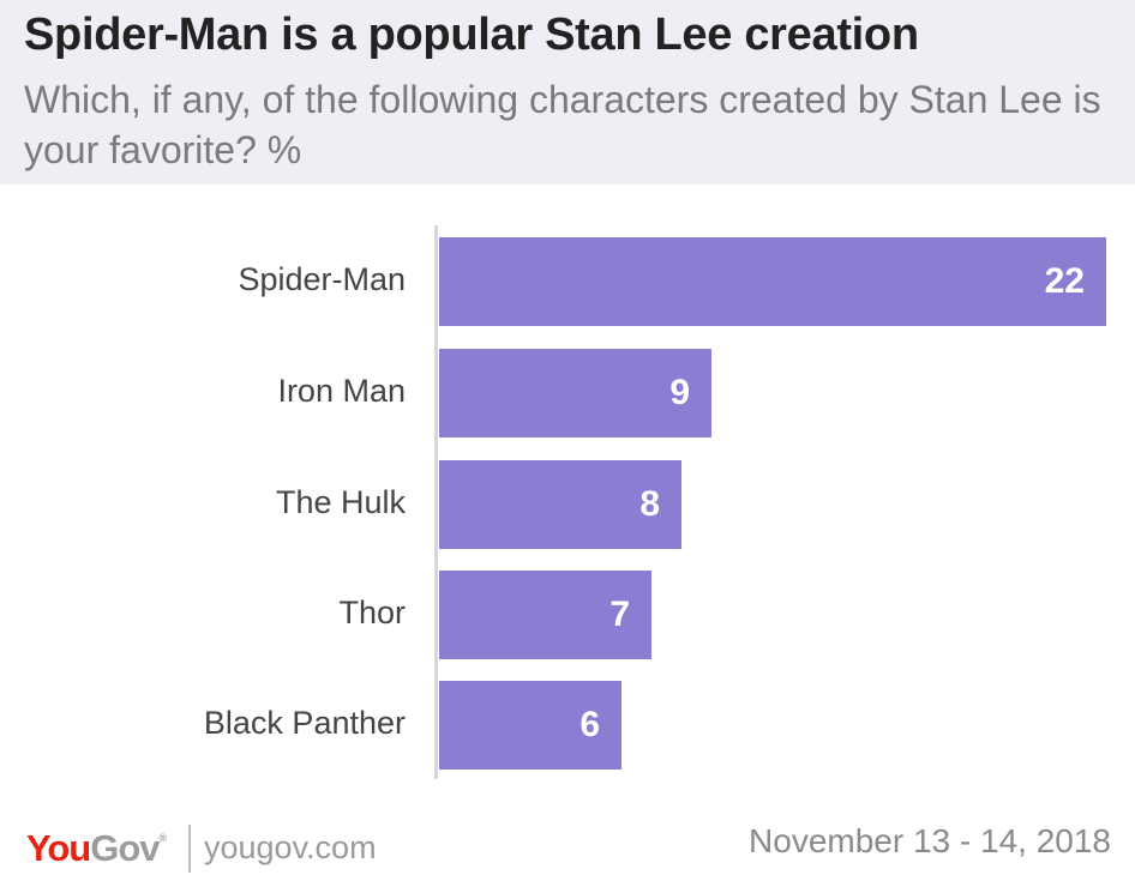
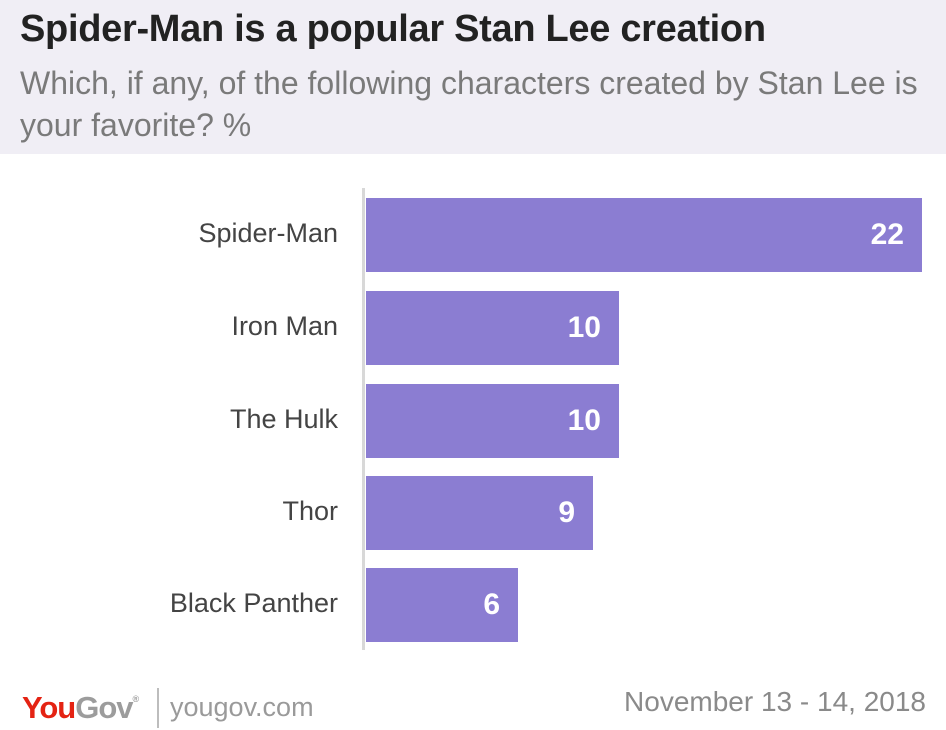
Iron Man: 9 -> 10
The Hulk: 8 -> 10
Thor: 7 -> 9
